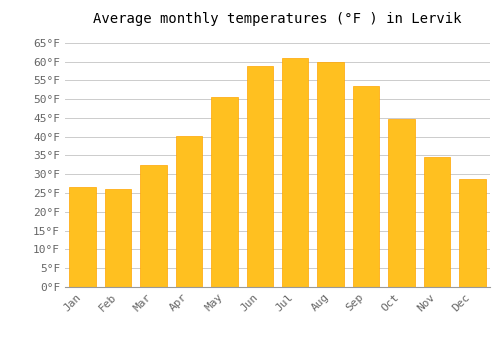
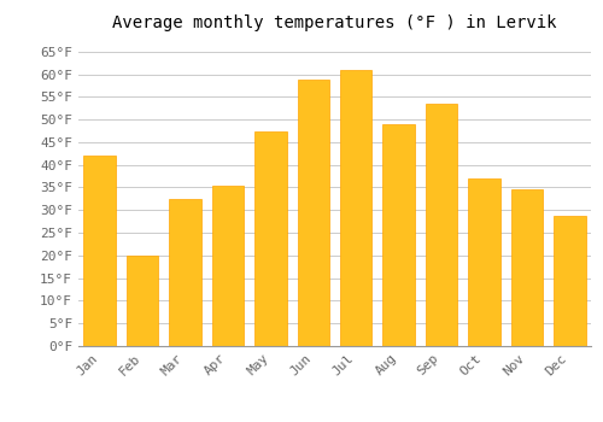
Jan: 26.6°F -> 42.0°F
Feb: 26.2°F -> 20.0°F
Apr: 40.1°F -> 35.5°F
May: 50.5°F -> 47.5°F
Aug: 59.9°F -> 49.0°F
Oct: 44.8°F -> 37.0°F
